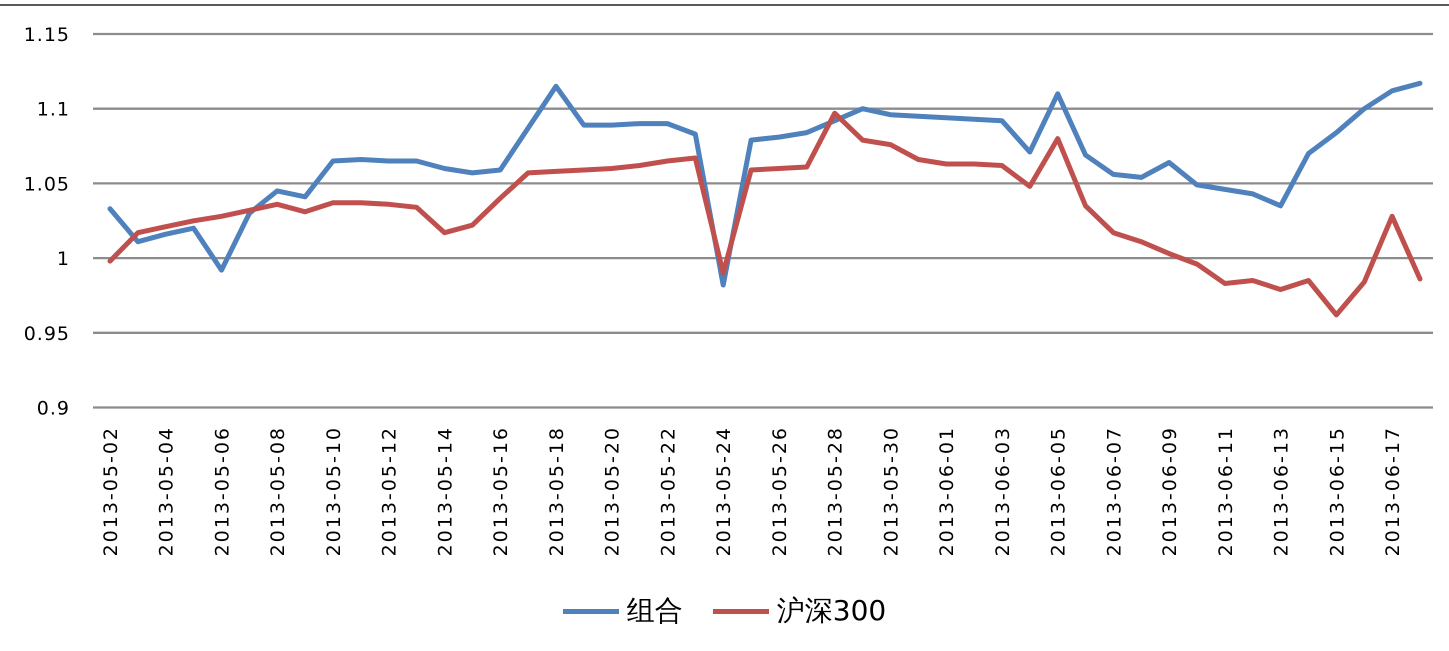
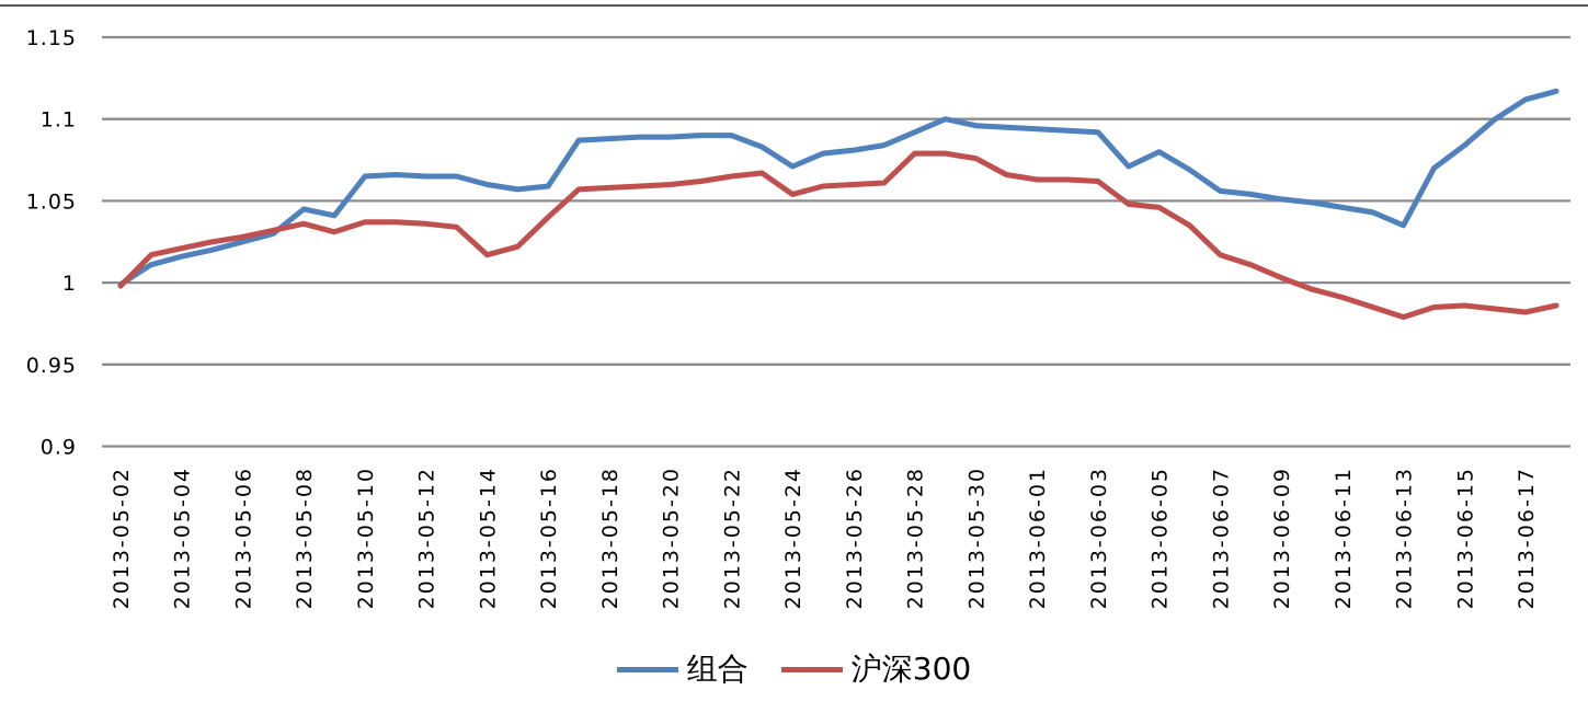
组合/2013-05-02: 1.033 -> 0.999
组合/2013-05-06: 0.992 -> 1.025
组合/2013-05-18: 1.115 -> 1.088
组合/2013-05-24: 0.982 -> 1.071
沪深300/2013-05-24: 0.990 -> 1.054
沪深300/2013-05-28: 1.097 -> 1.079
组合/2013-06-05: 1.110 -> 1.080
沪深300/2013-06-05: 1.080 -> 1.046
组合/2013-06-09: 1.064 -> 1.051
沪深300/2013-06-11: 0.983 -> 0.991
沪深300/2013-06-15: 0.962 -> 0.986
沪深300/2013-06-17: 1.028 -> 0.982
